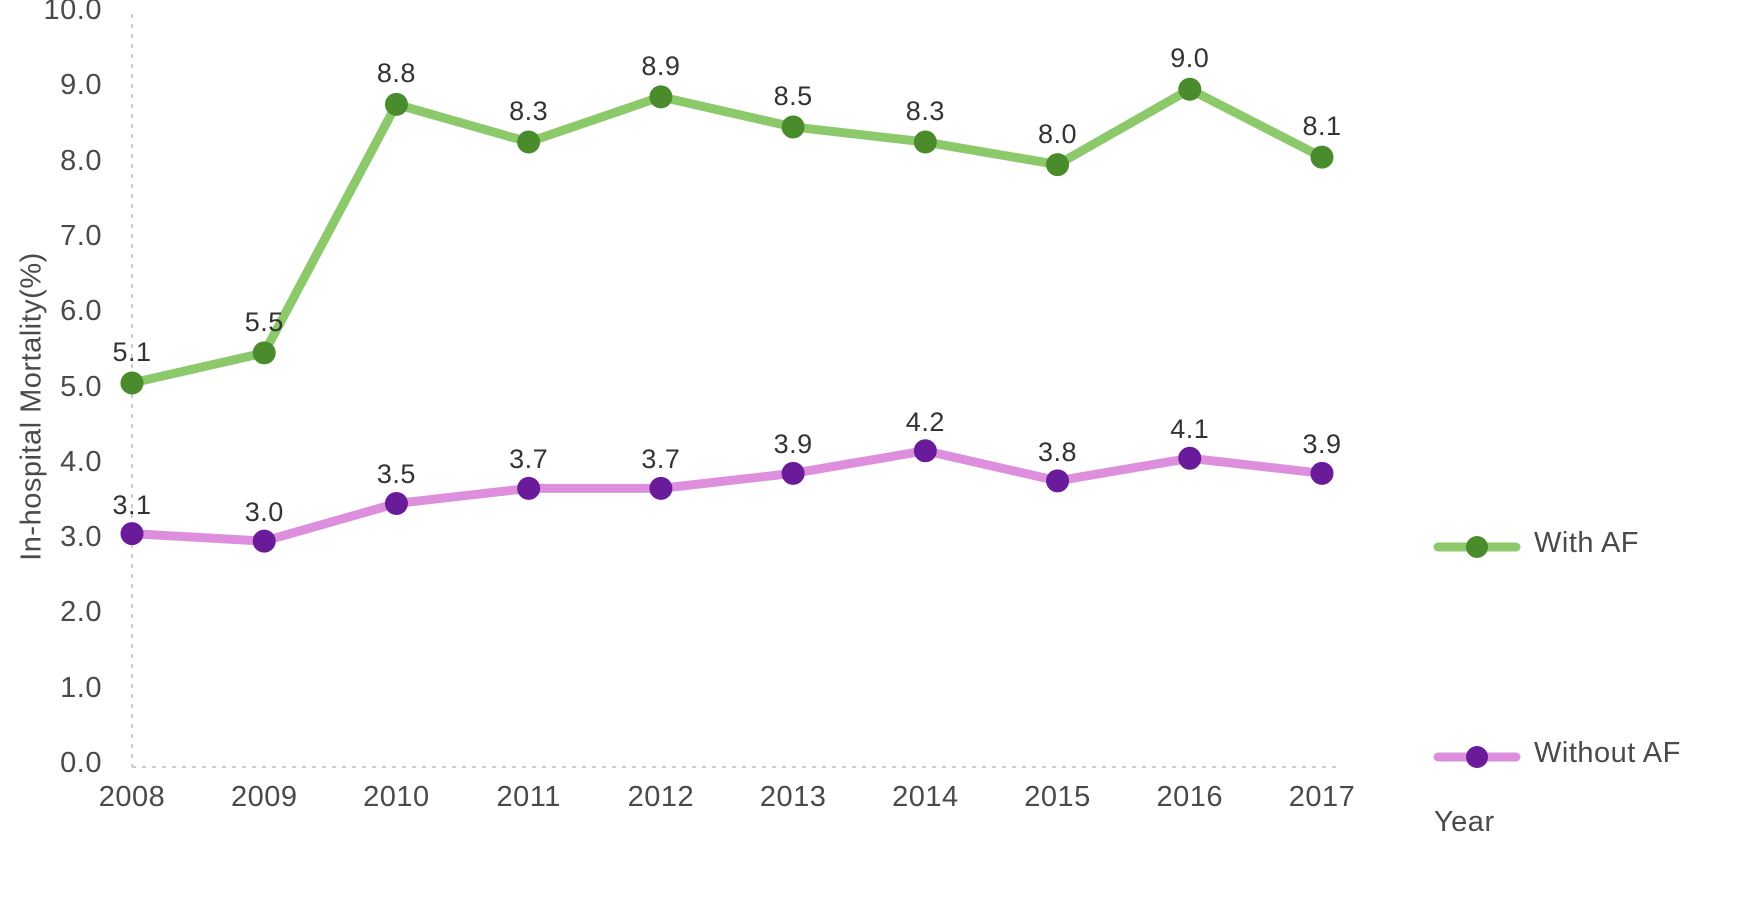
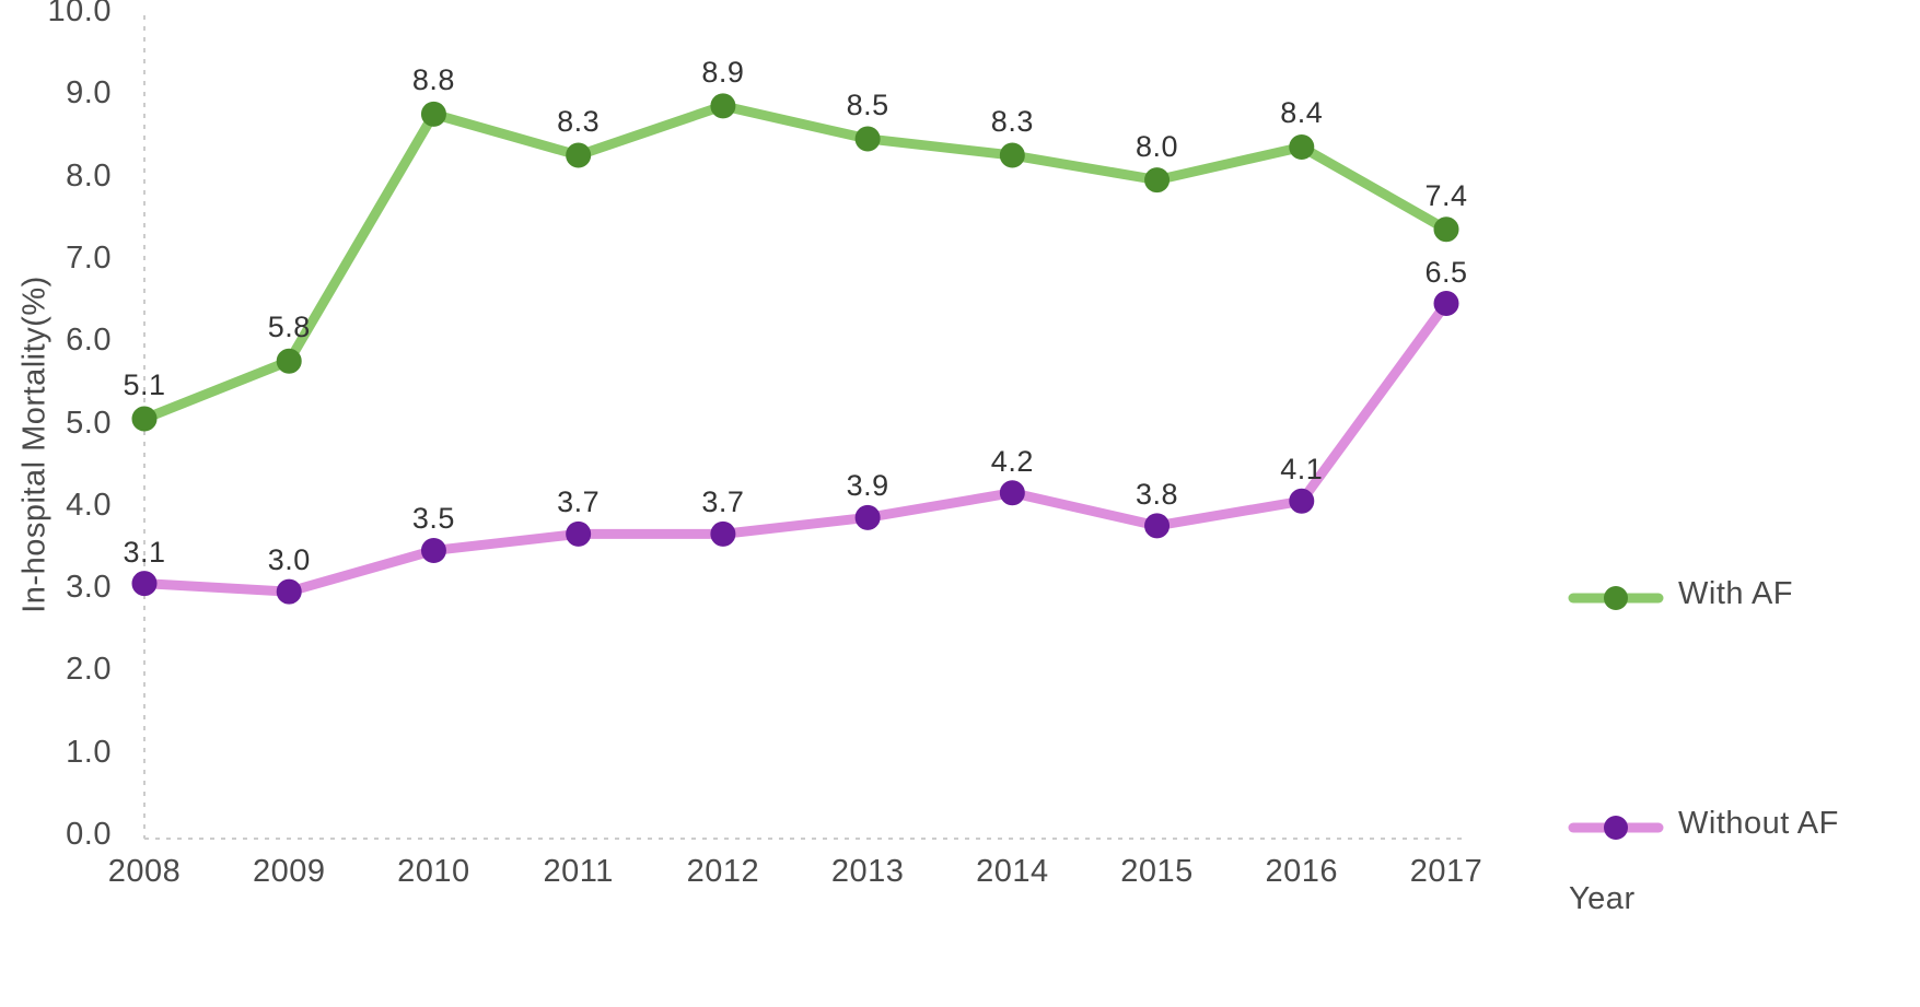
With AF/2009: 5.5 -> 5.8
With AF/2016: 9.0 -> 8.4
With AF/2017: 8.1 -> 7.4
Without AF/2017: 3.9 -> 6.5
